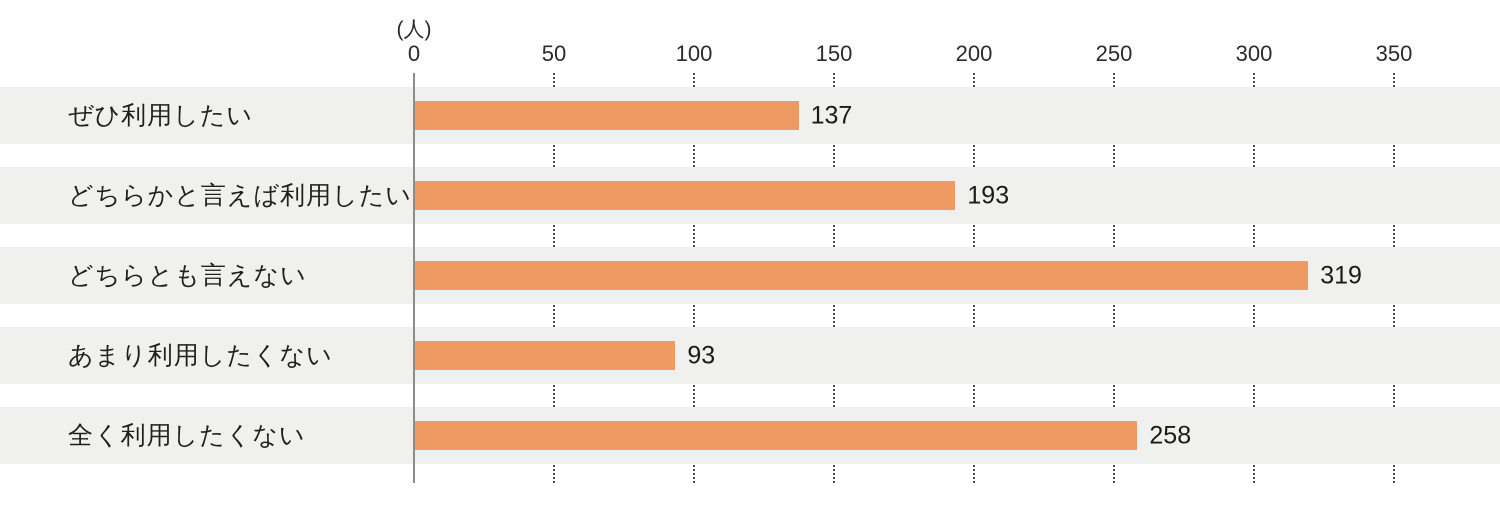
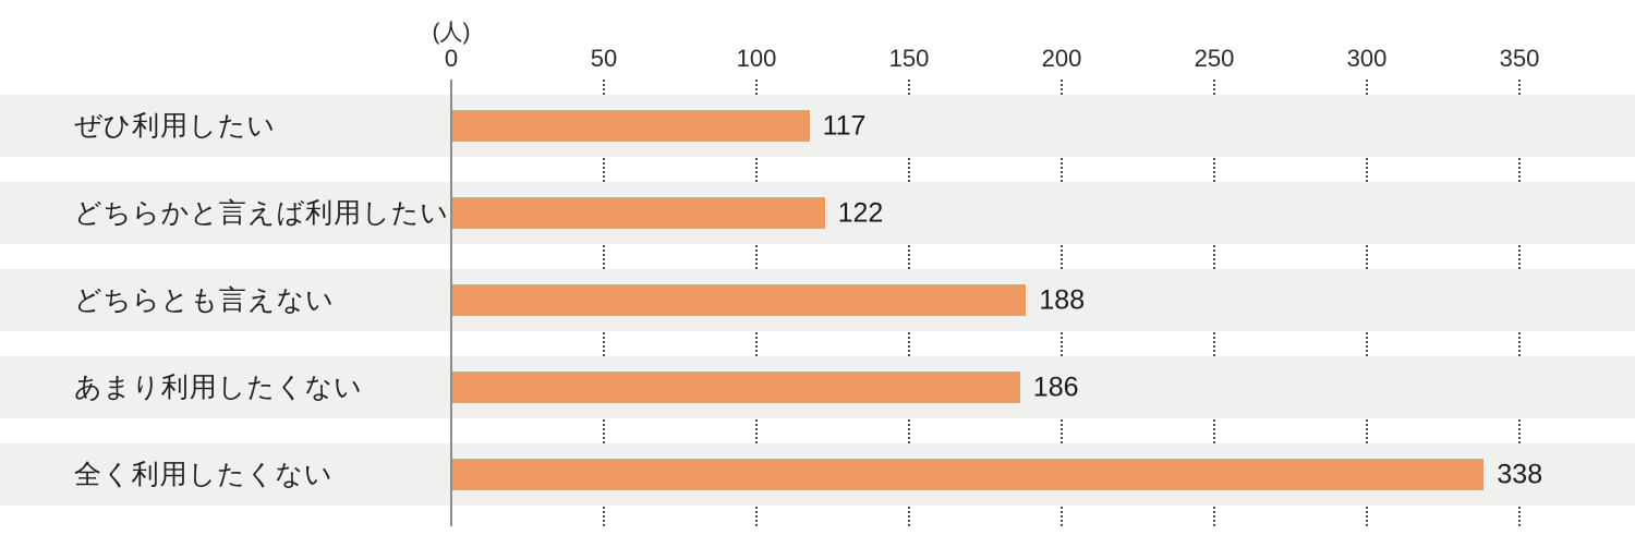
ぜひ利用したい: 137 -> 117
どちらかと言えば利用したい: 193 -> 122
どちらとも言えない: 319 -> 188
あまり利用したくない: 93 -> 186
全く利用したくない: 258 -> 338
